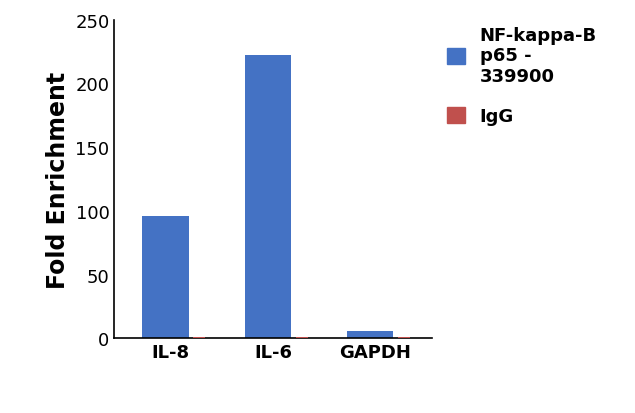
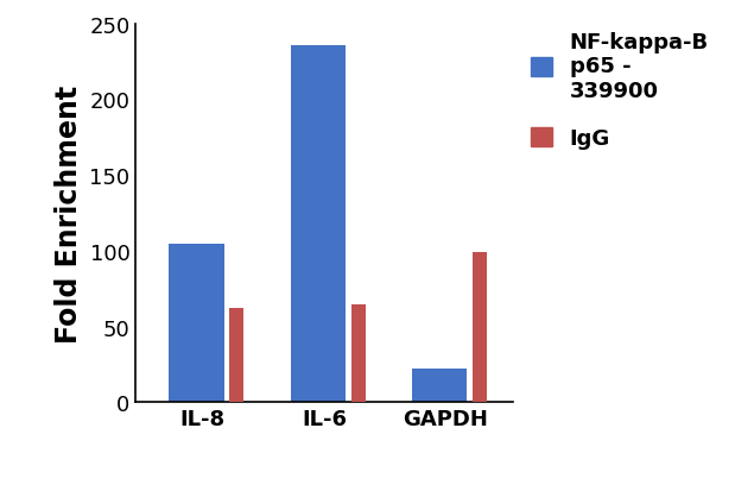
NF-kappa-B p65 - 339900/IL-8: 96 -> 105
IgG/IL-8: 2 -> 62
NF-kappa-B p65 - 339900/IL-6: 222 -> 236
IgG/IL-6: 2 -> 65
NF-kappa-B p65 - 339900/GAPDH: 6 -> 22
IgG/GAPDH: 2 -> 99
